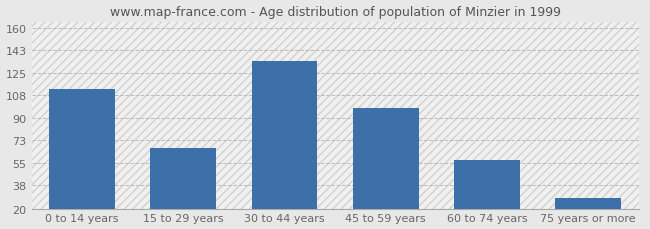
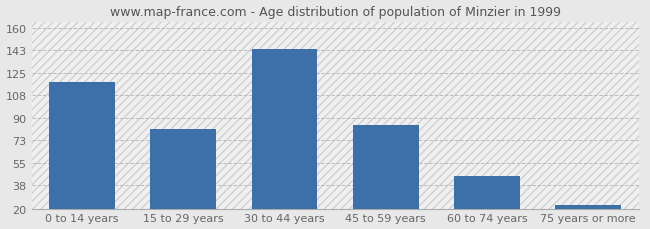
0 to 14 years: 113 -> 118
15 to 29 years: 67 -> 82
30 to 44 years: 134 -> 144
45 to 59 years: 98 -> 85
60 to 74 years: 58 -> 45
75 years or more: 28 -> 23
